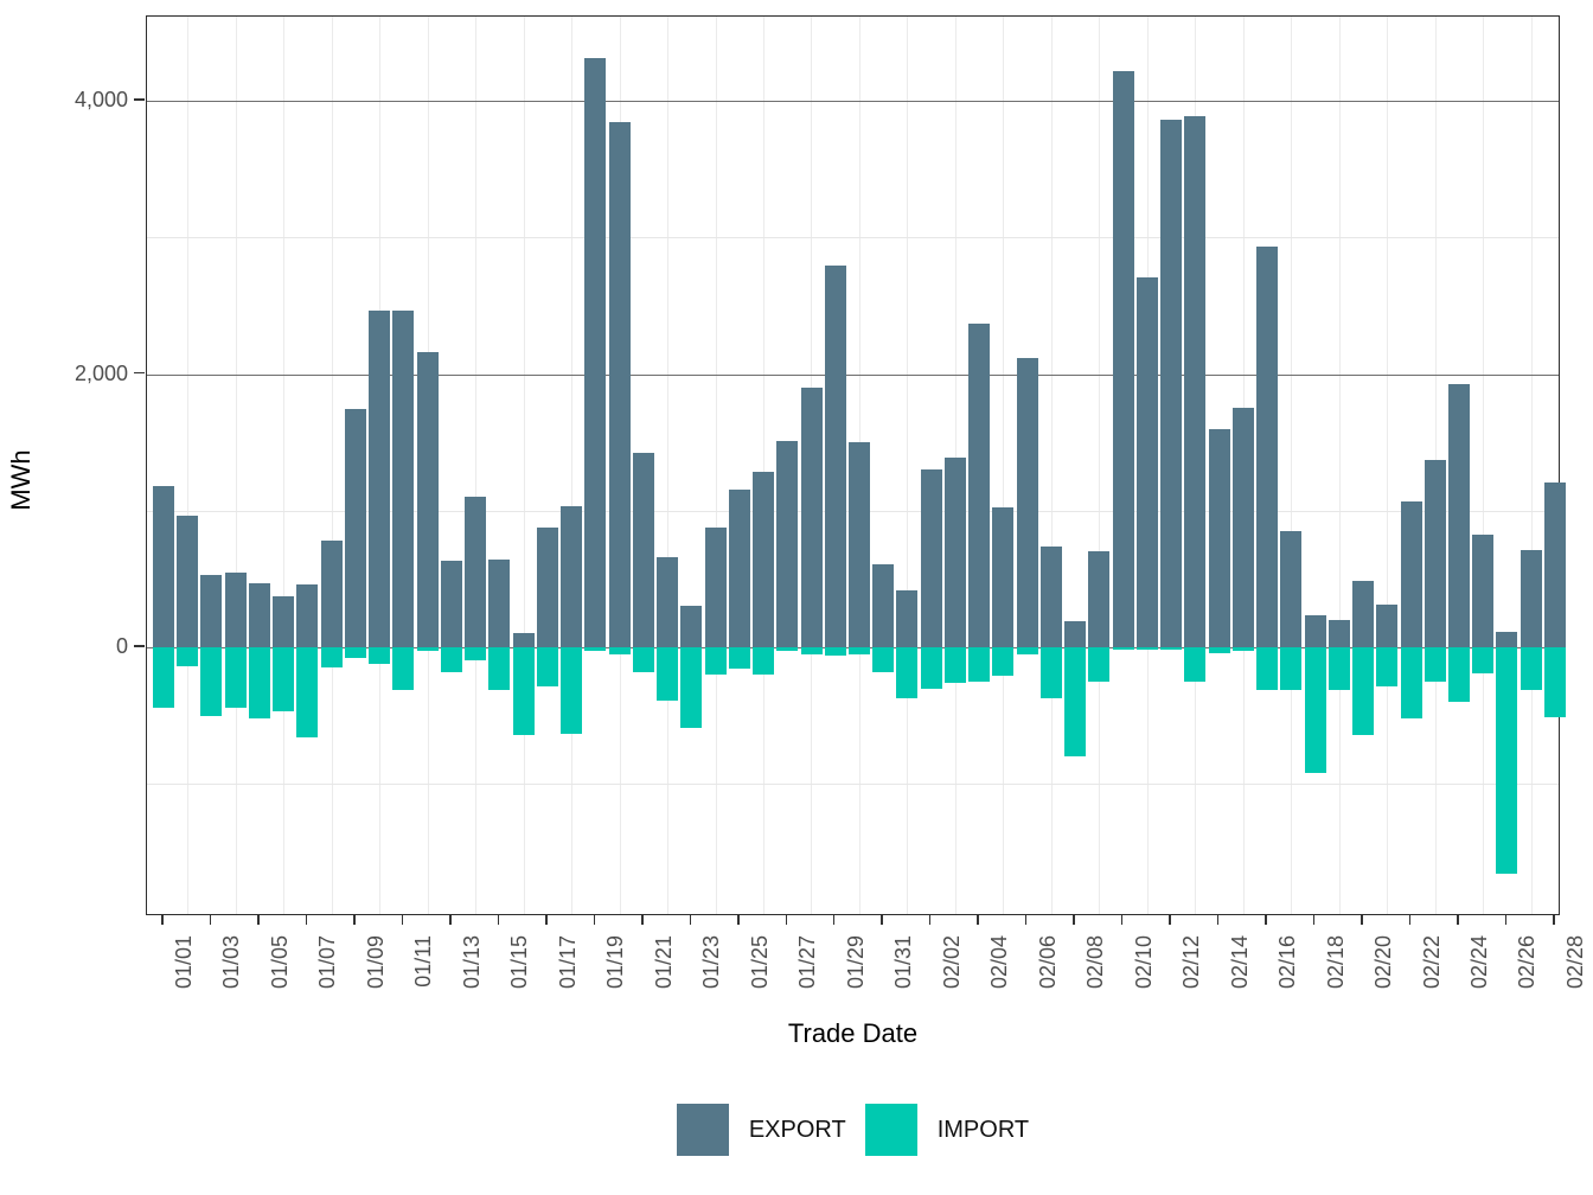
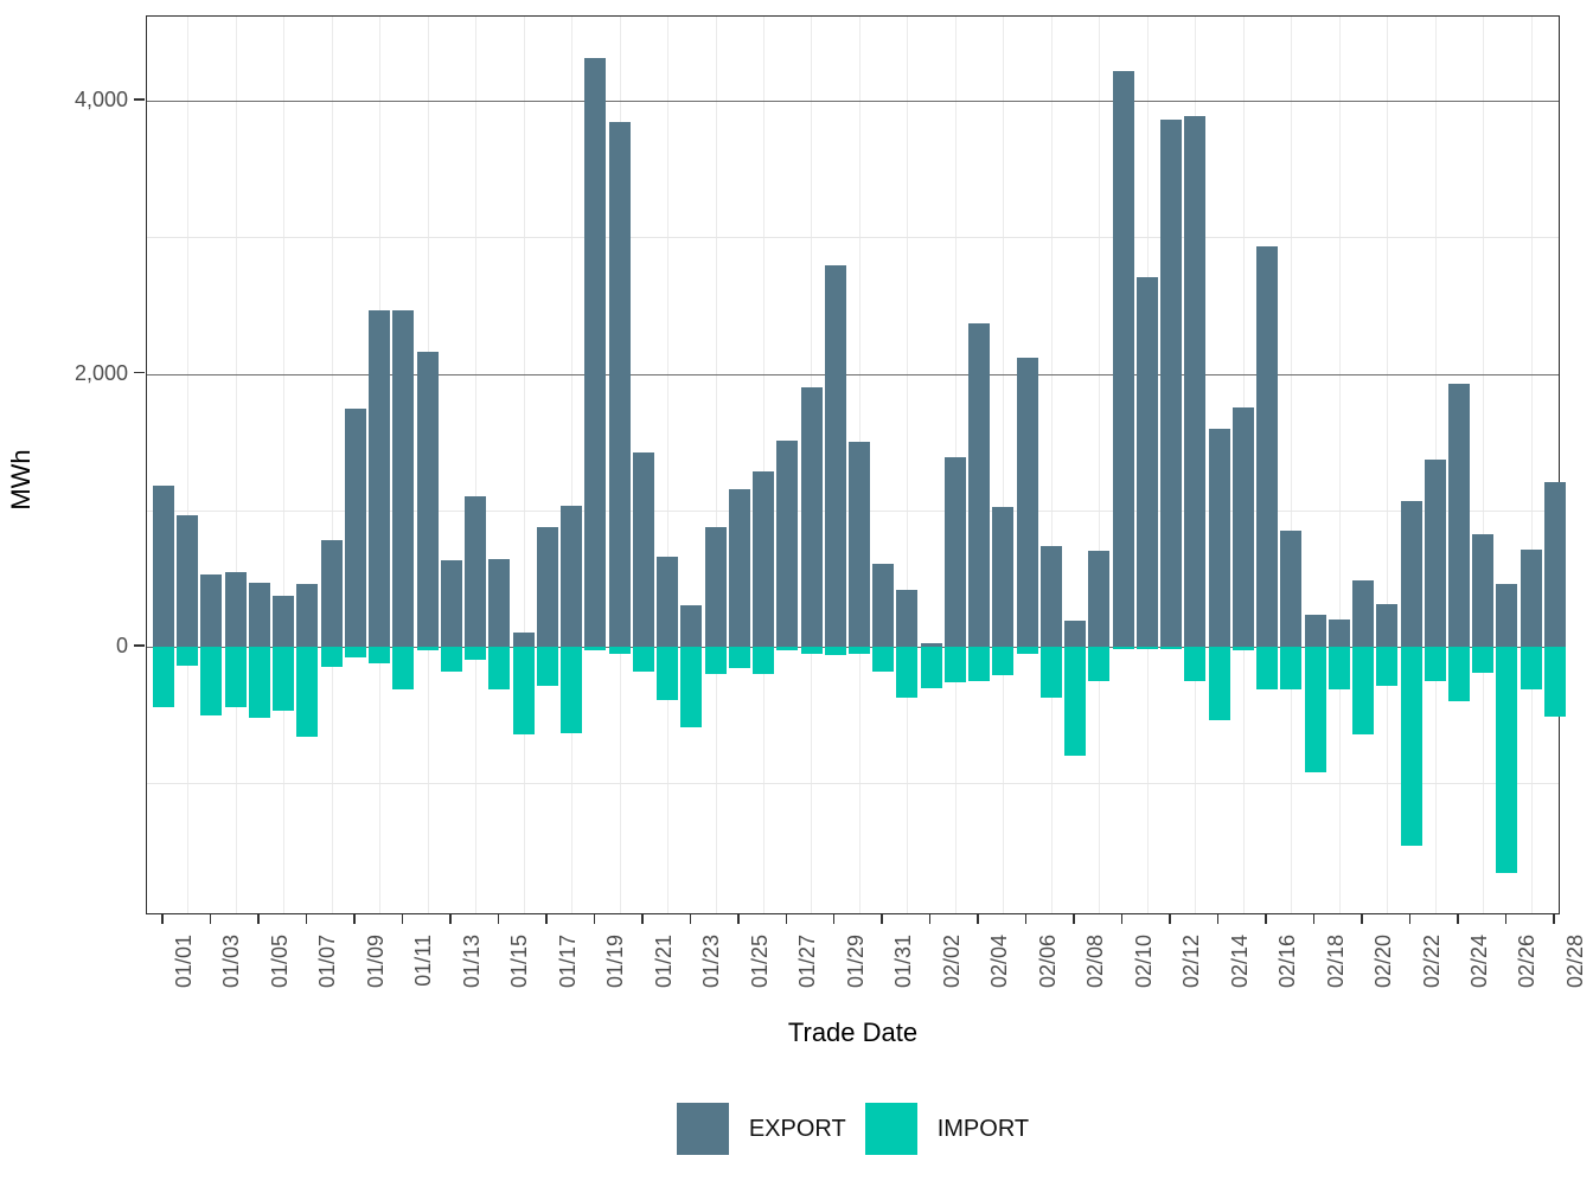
EXPORT/02/02: 1300 -> 30
IMPORT/02/14: -40 -> -540
IMPORT/02/22: -520 -> -1460
EXPORT/02/26: 110 -> 460
